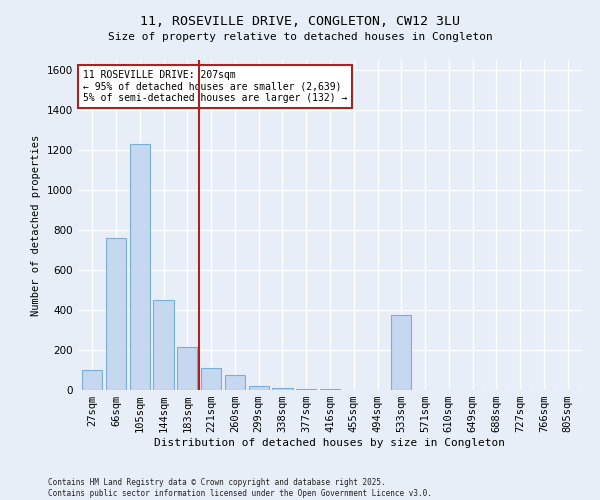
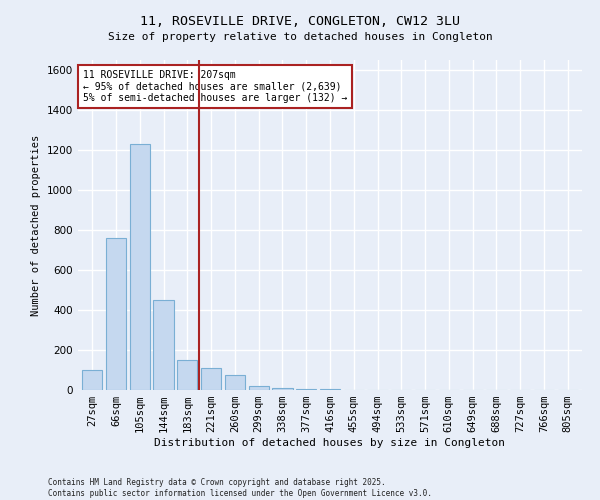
183sqm: 215 -> 150
533sqm: 375 -> 1
